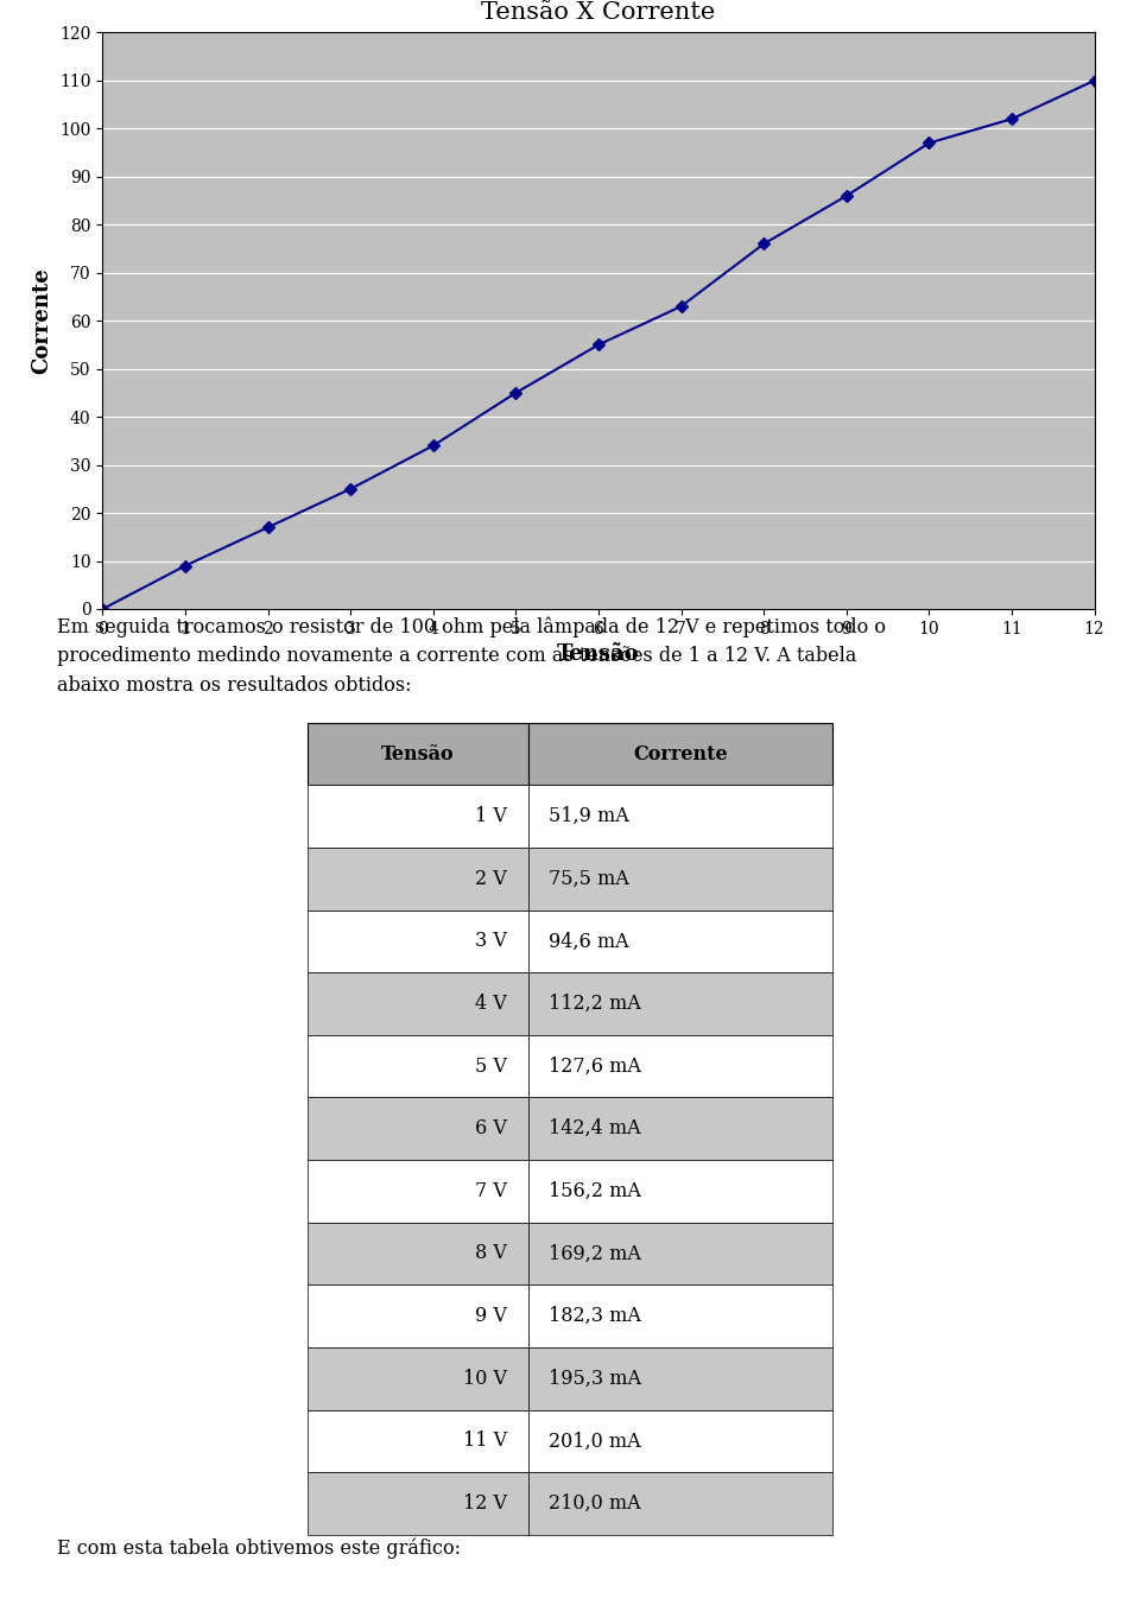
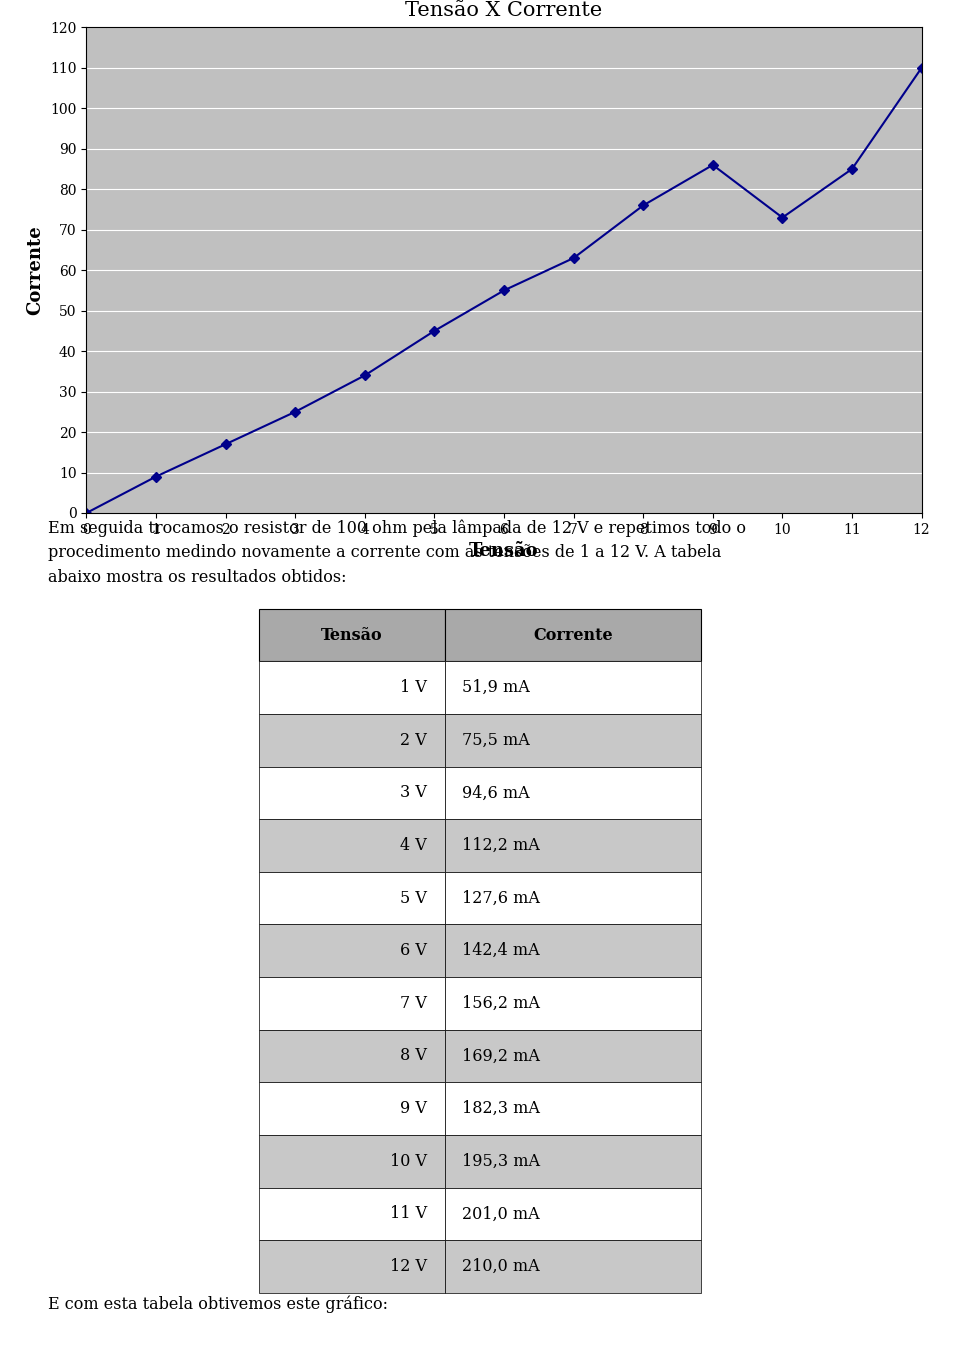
10: 97 -> 73
11: 102 -> 85
